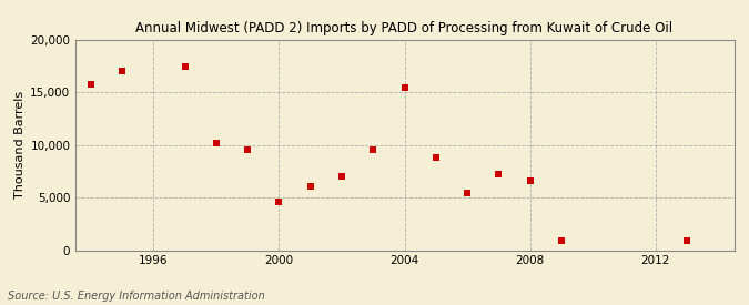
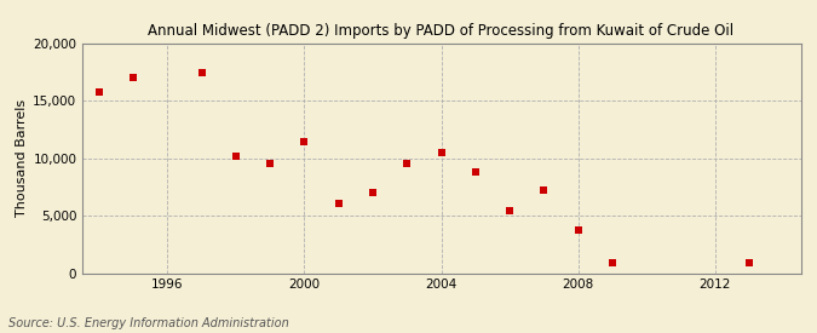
2000: 4,600 -> 11,400
2004: 15,400 -> 10,500
2008: 6,600 -> 3,700
